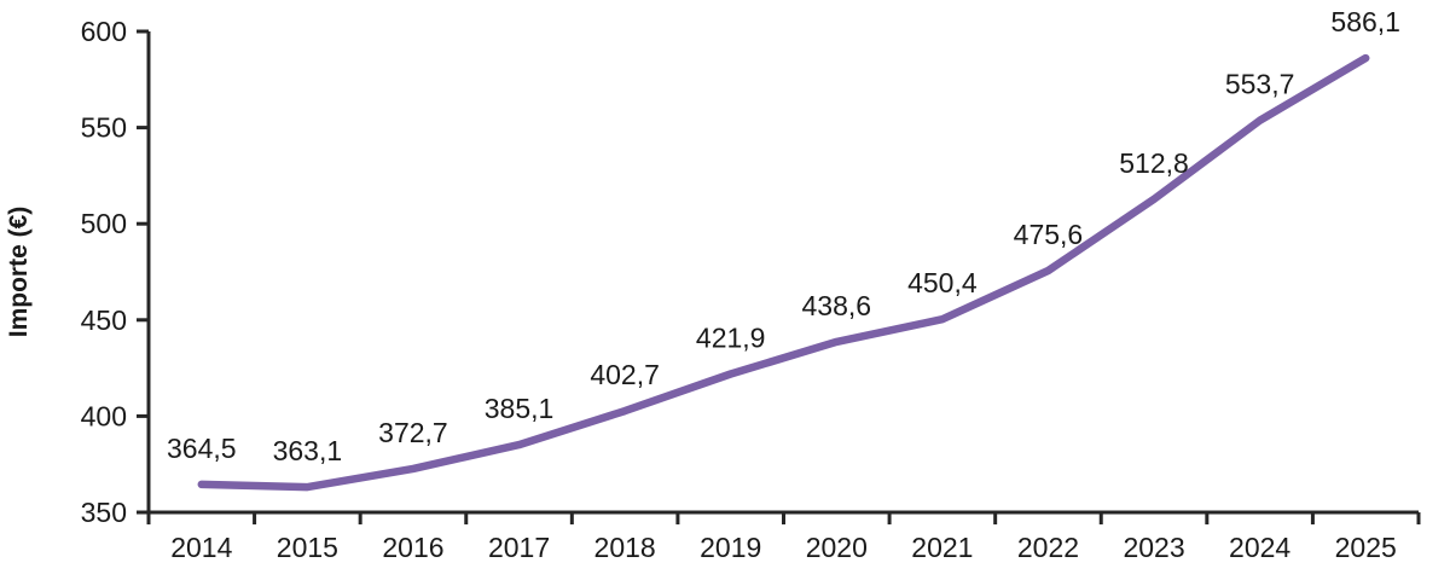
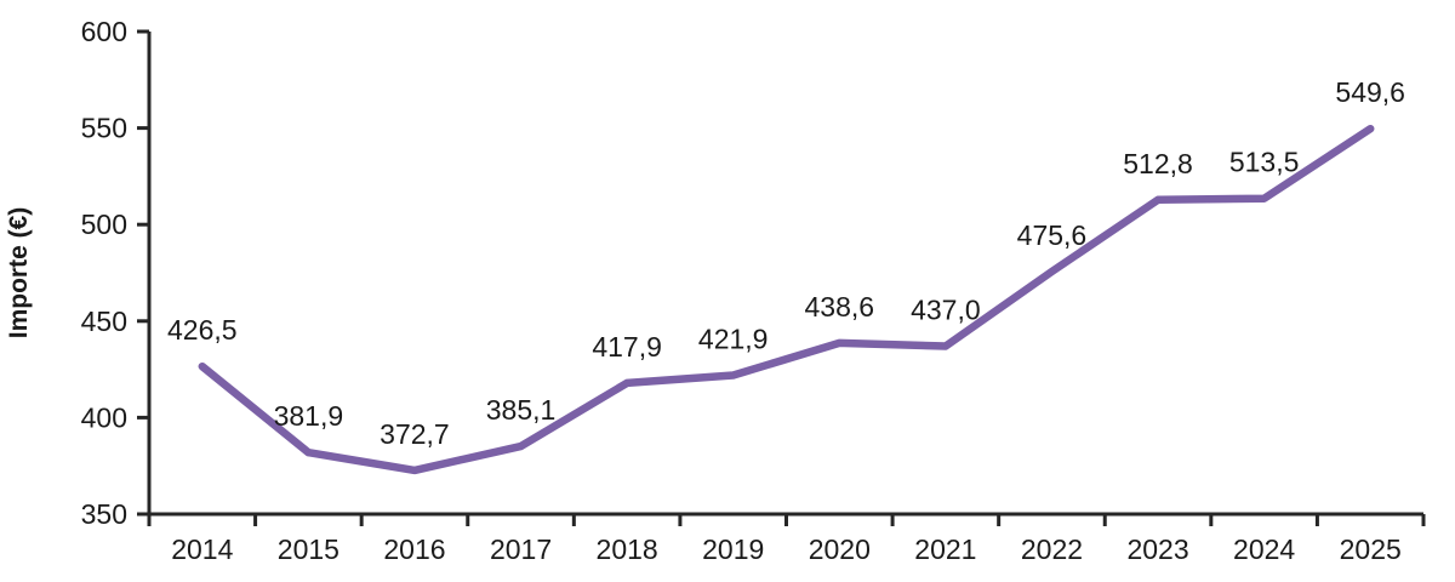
2014: 364,5 -> 426,5
2015: 363,1 -> 381,9
2018: 402,7 -> 417,9
2021: 450,4 -> 437,0
2024: 553,7 -> 513,5
2025: 586,1 -> 549,6
